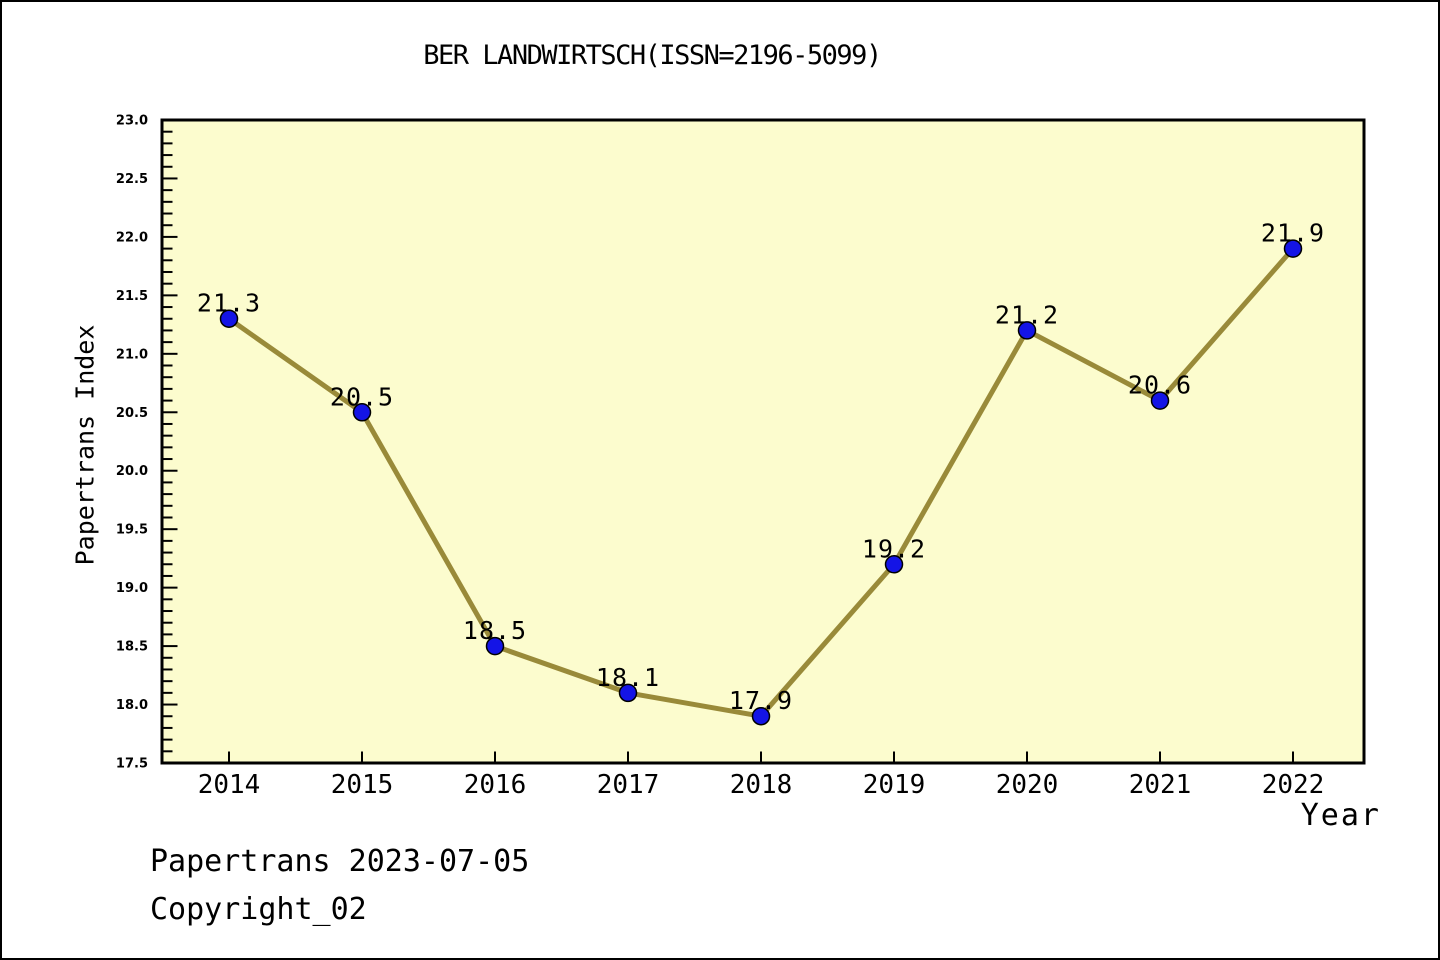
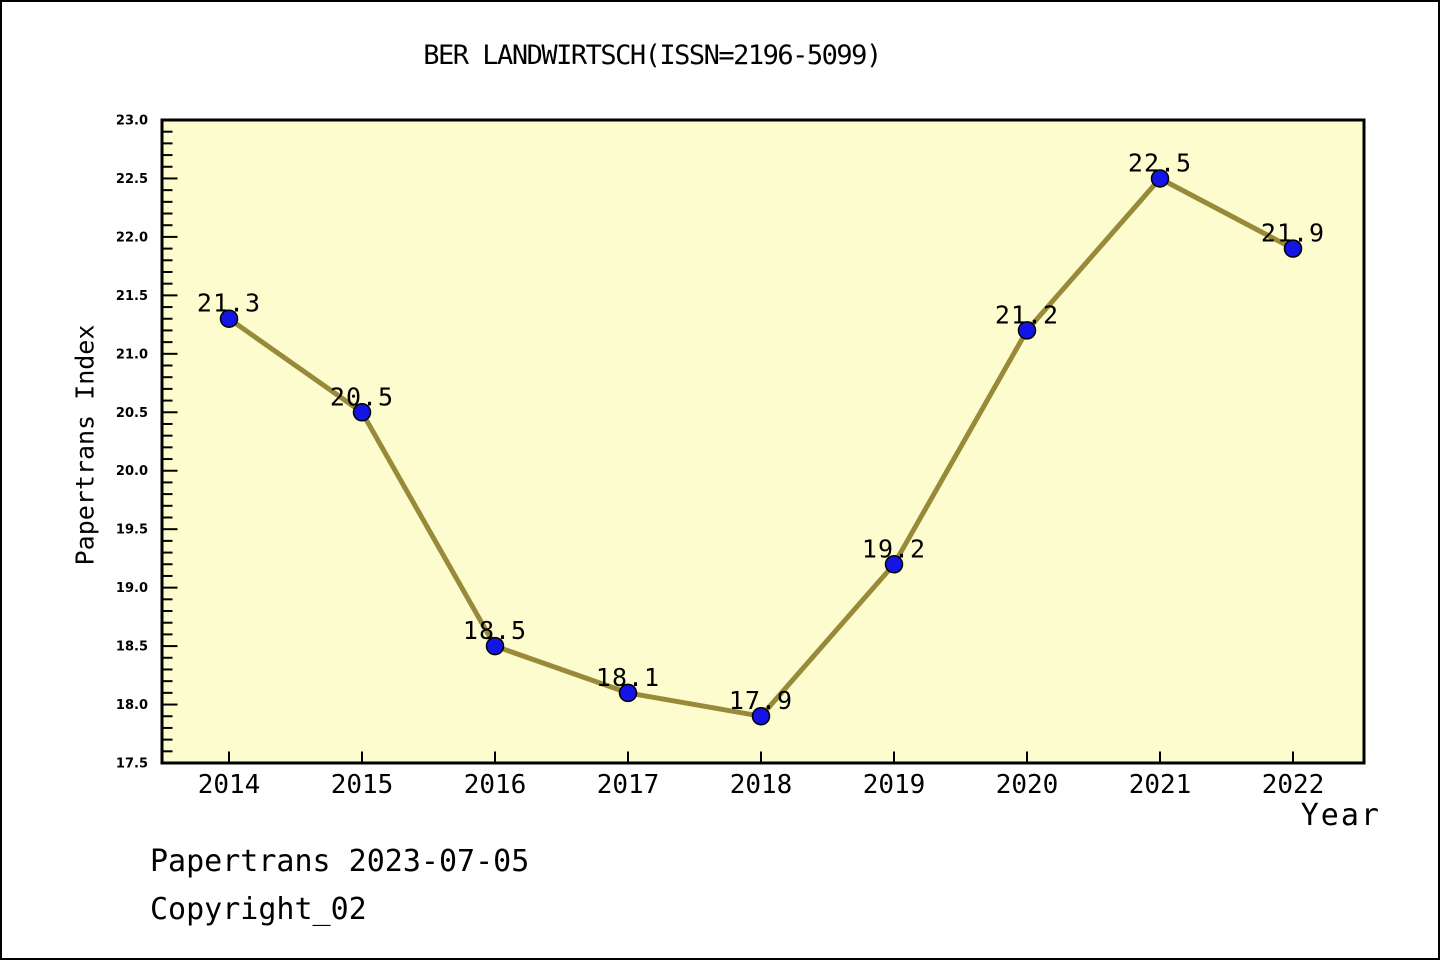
2021: 20.6 -> 22.5
